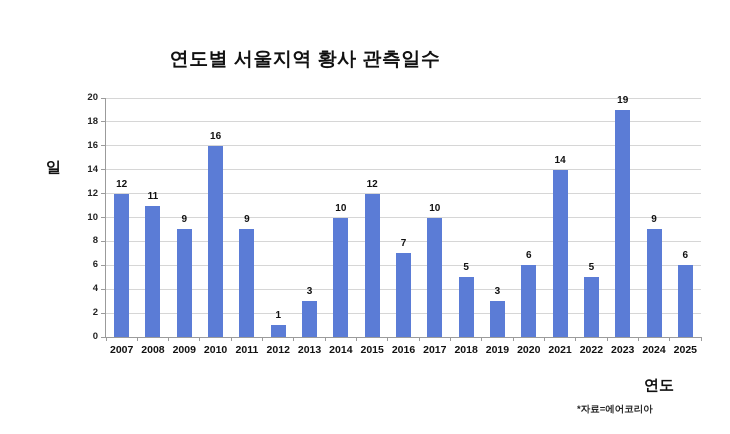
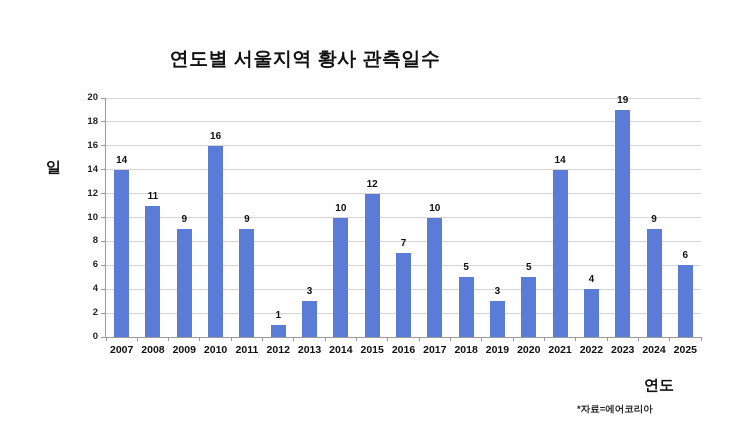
2007: 12 -> 14
2020: 6 -> 5
2022: 5 -> 4
